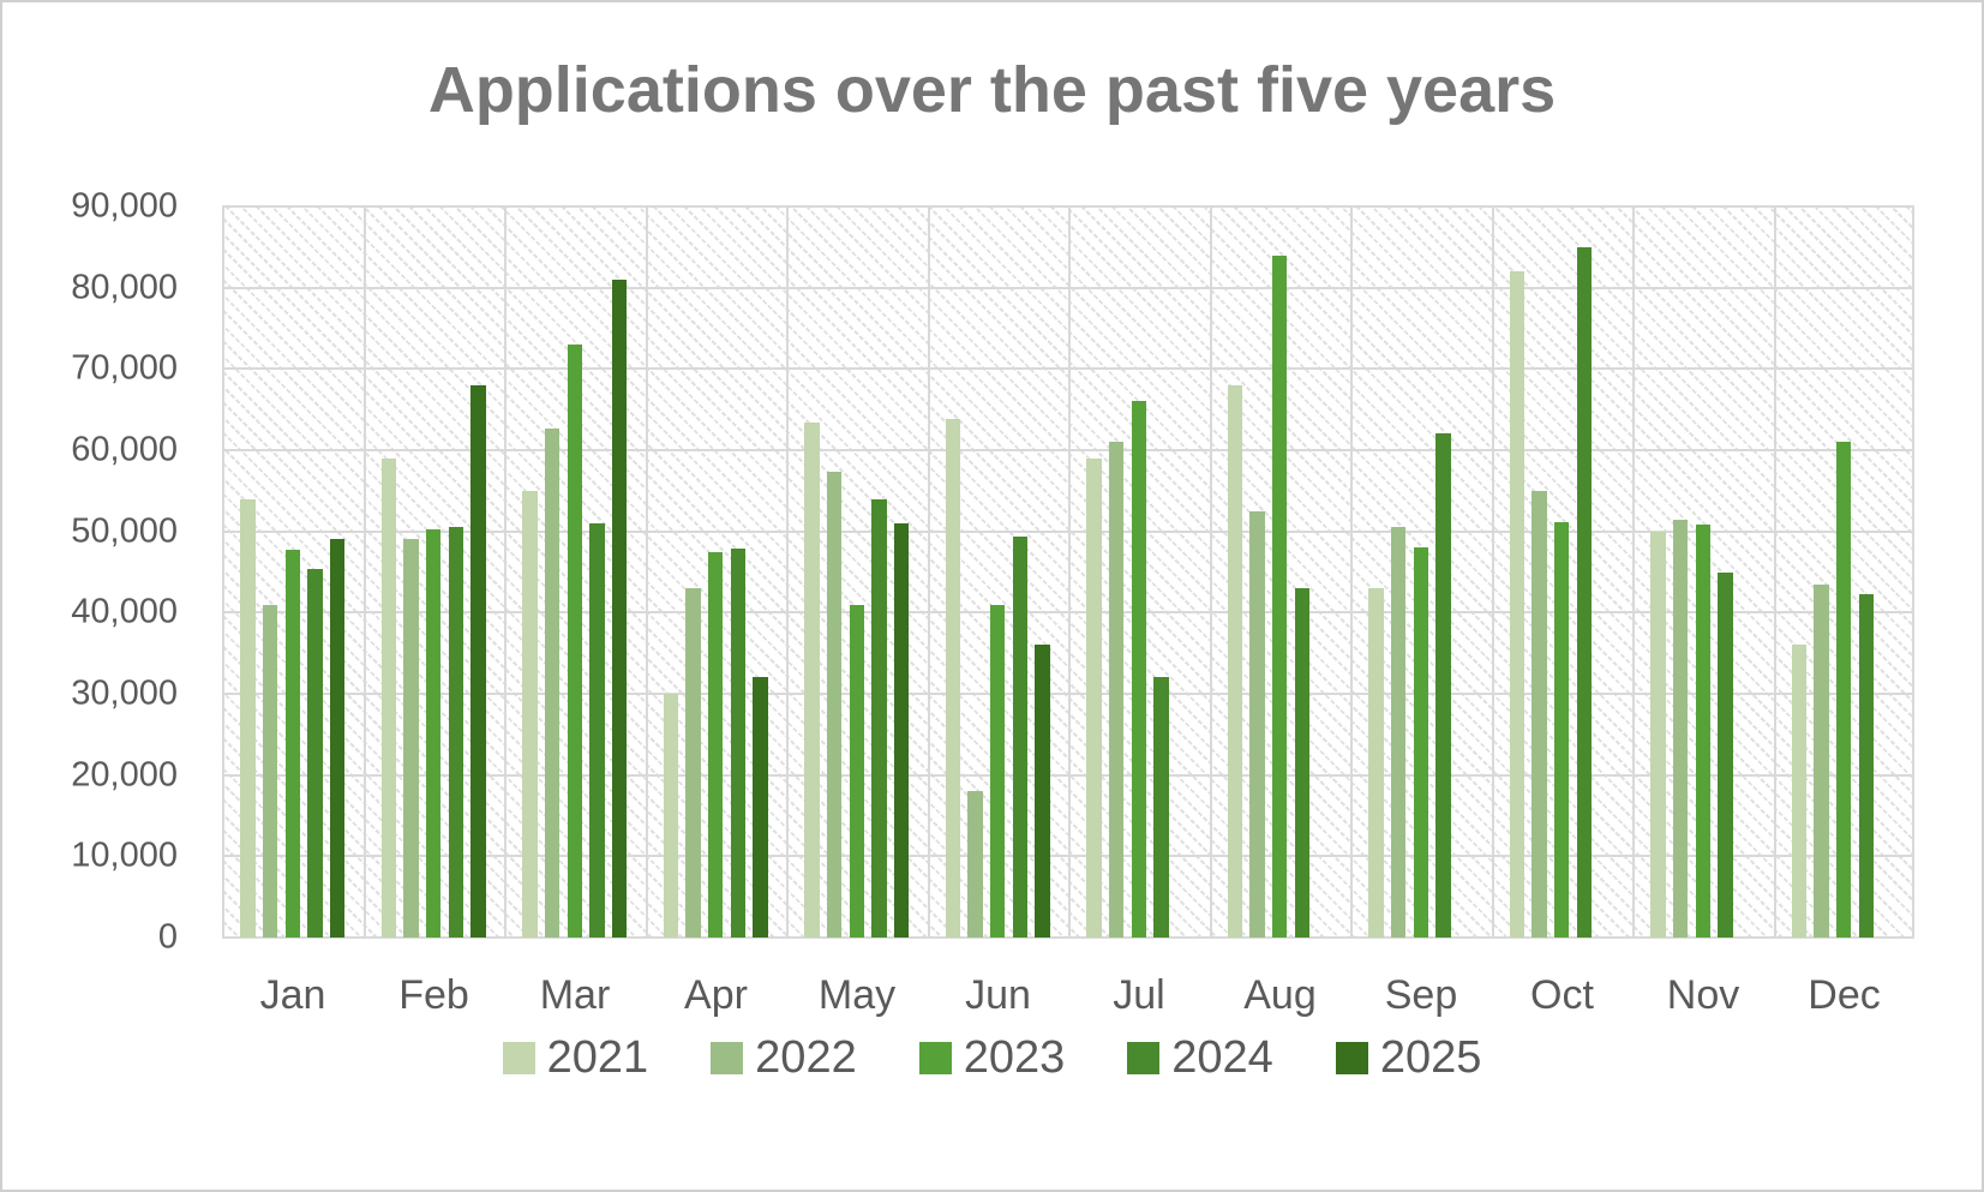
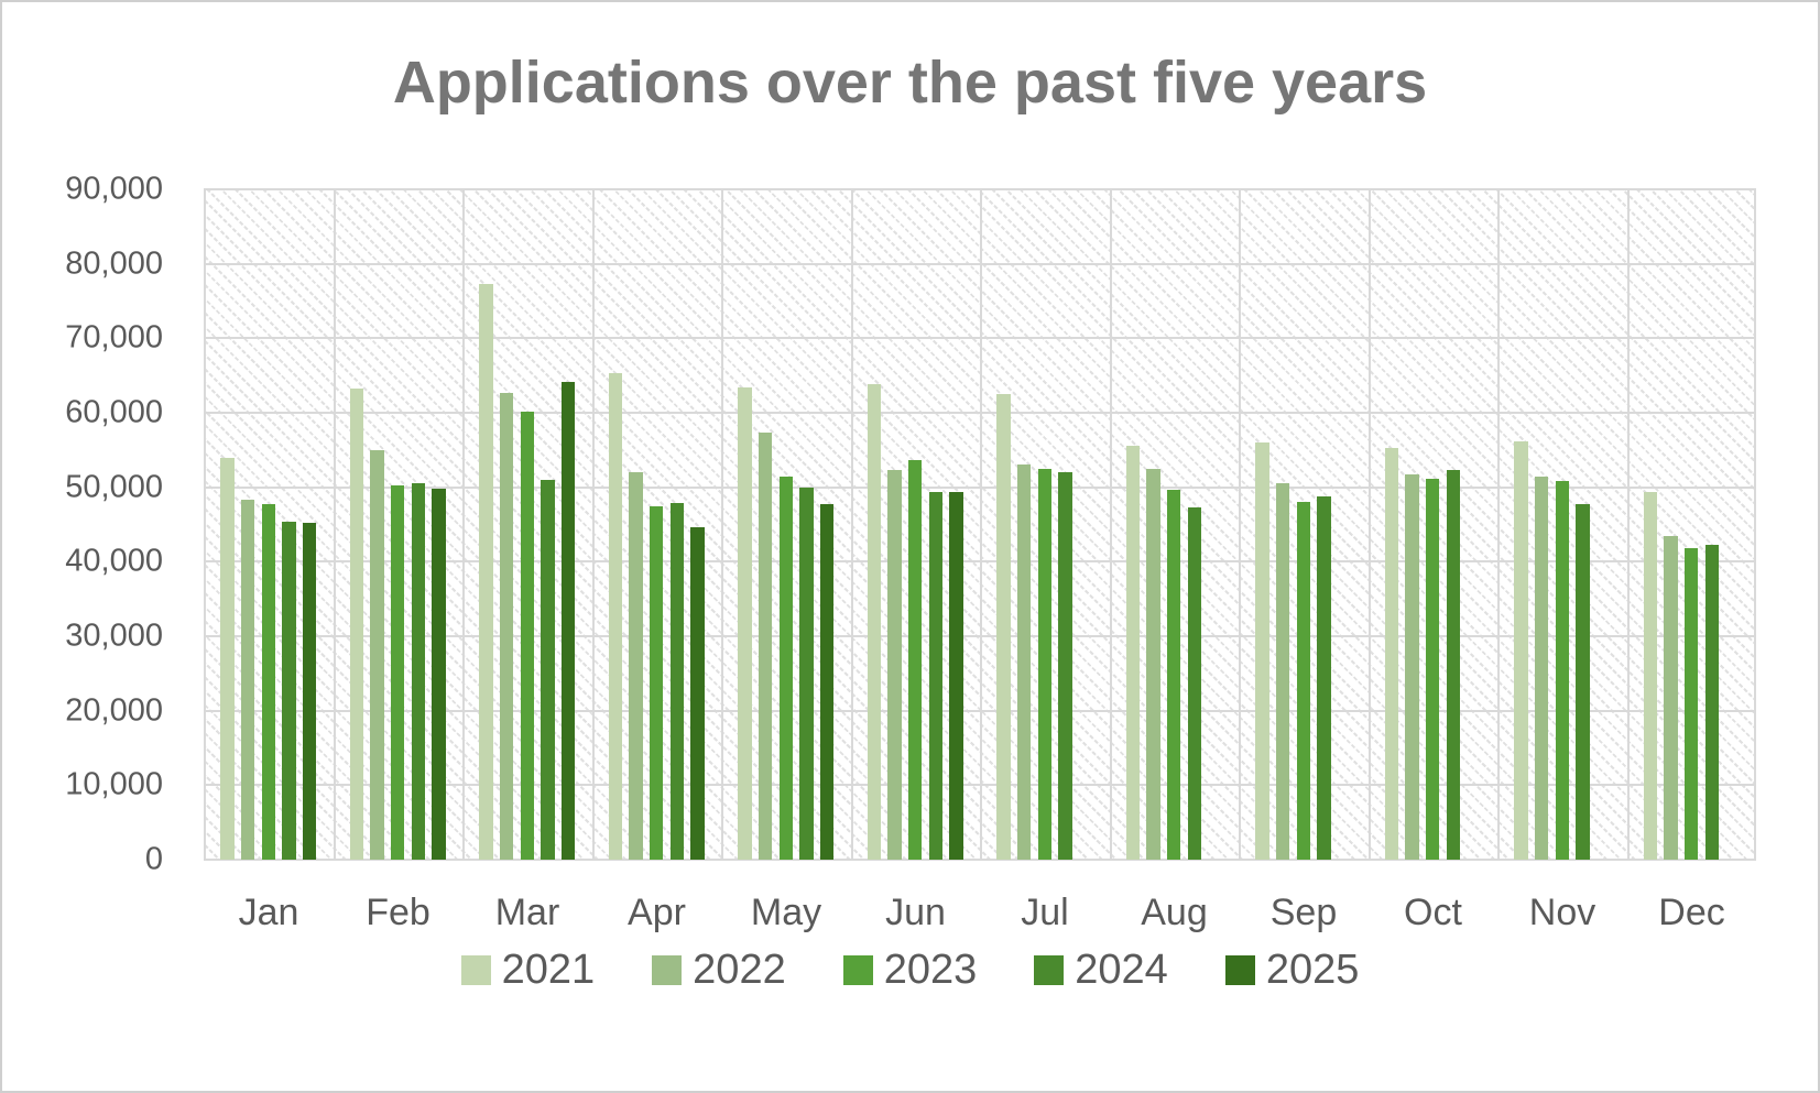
2022/Jan: 41000 -> 48000
2025/Jan: 49000 -> 45000
2021/Feb: 59000 -> 63000
2022/Feb: 49000 -> 55000
2025/Feb: 68000 -> 50000
2021/Mar: 55000 -> 77000
2023/Mar: 73000 -> 60000
2025/Mar: 81000 -> 64000
2021/Apr: 30000 -> 65000
2022/Apr: 43000 -> 52000
2025/Apr: 32000 -> 45000
2023/May: 41000 -> 51000
2024/May: 54000 -> 50000
2025/May: 51000 -> 48000
2022/Jun: 18000 -> 52000
2023/Jun: 41000 -> 54000
2025/Jun: 36000 -> 49000
2021/Jul: 59000 -> 62000
2022/Jul: 61000 -> 53000
2023/Jul: 66000 -> 52000
2024/Jul: 32000 -> 52000
2021/Aug: 68000 -> 56000
2023/Aug: 84000 -> 50000
2024/Aug: 43000 -> 47000
2021/Sep: 43000 -> 56000
2024/Sep: 62000 -> 49000
2021/Oct: 82000 -> 55000
2022/Oct: 55000 -> 52000
2024/Oct: 85000 -> 52000
2021/Nov: 50000 -> 56000
2024/Nov: 45000 -> 48000
2021/Dec: 36000 -> 49000
2023/Dec: 61000 -> 42000
